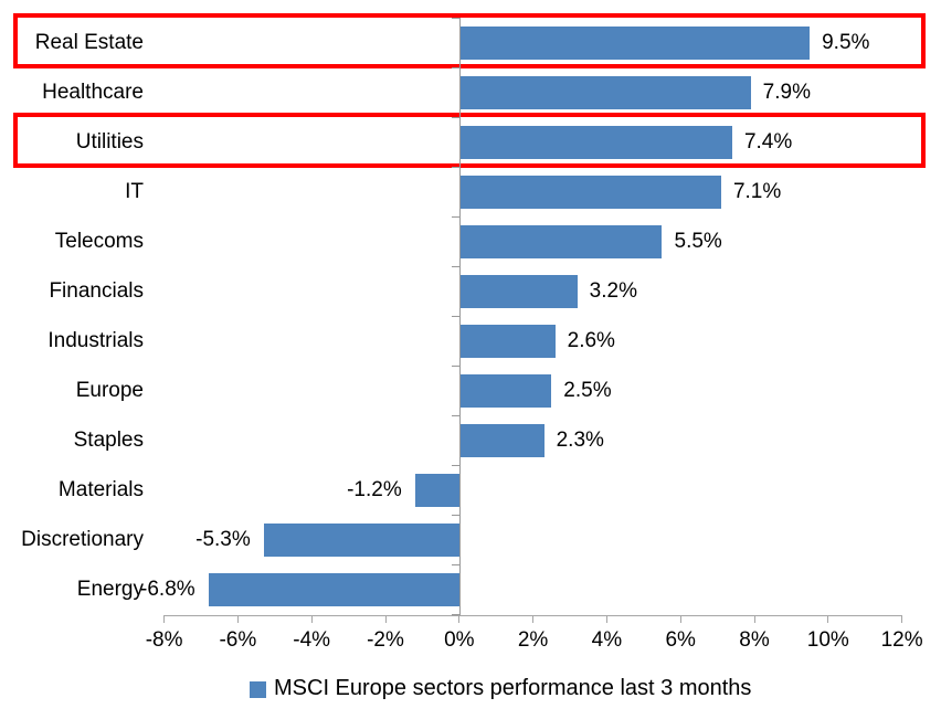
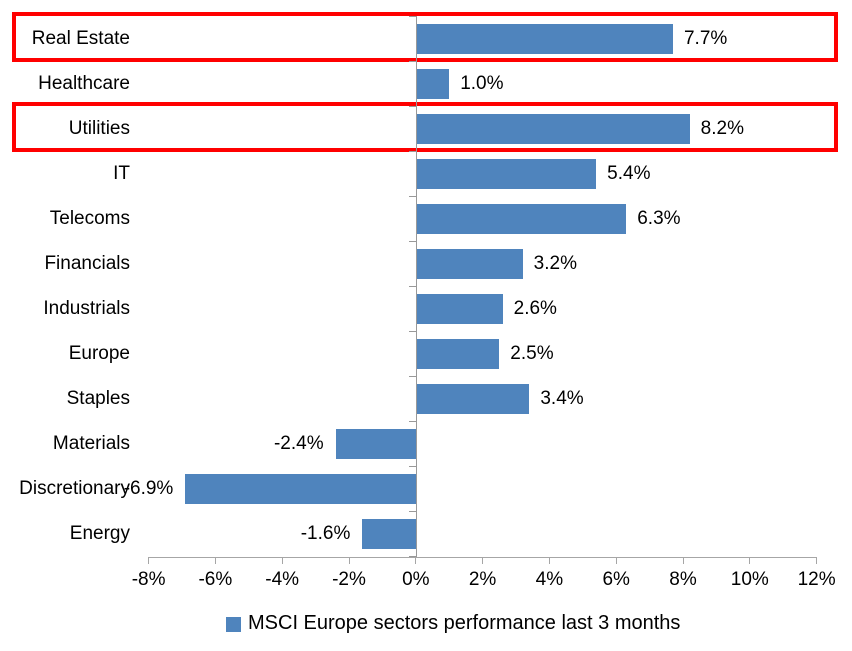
Real Estate: 9.5% -> 7.7%
Healthcare: 7.9% -> 1.0%
Utilities: 7.4% -> 8.2%
IT: 7.1% -> 5.4%
Telecoms: 5.5% -> 6.3%
Staples: 2.3% -> 3.4%
Materials: -1.2% -> -2.4%
Discretionary: -5.3% -> -6.9%
Energy: -6.8% -> -1.6%
